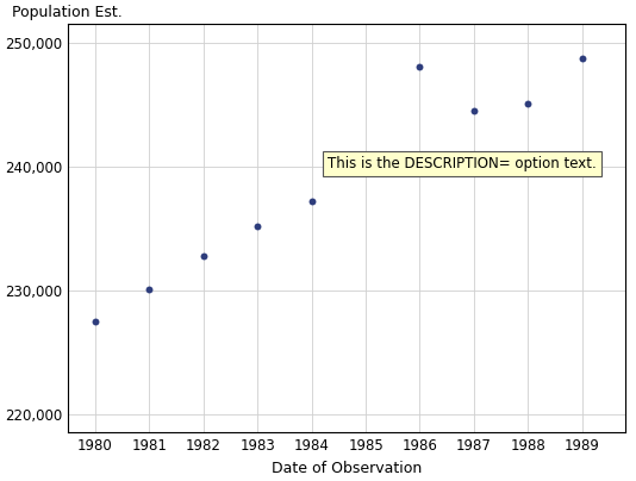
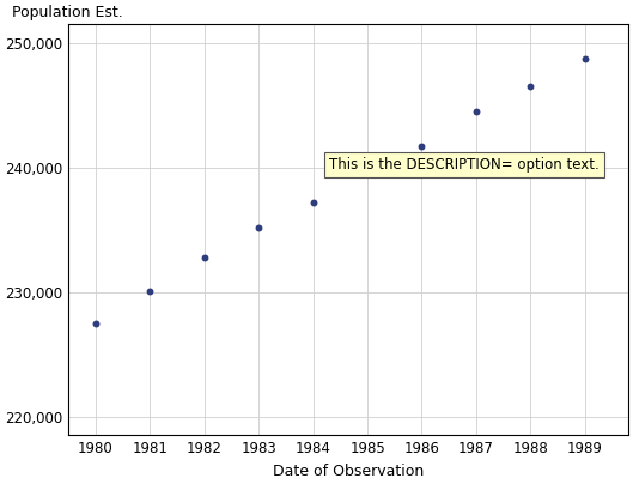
1986: 248,100 -> 241,700
1988: 245,100 -> 246,500
